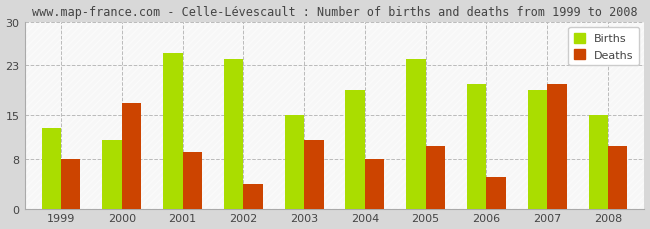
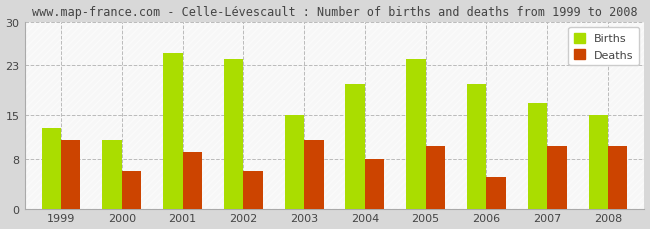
Deaths/1999: 8 -> 11
Deaths/2000: 17 -> 6
Deaths/2002: 4 -> 6
Births/2004: 19 -> 20
Births/2007: 19 -> 17
Deaths/2007: 20 -> 10
